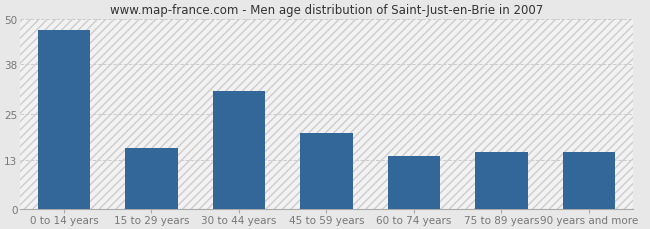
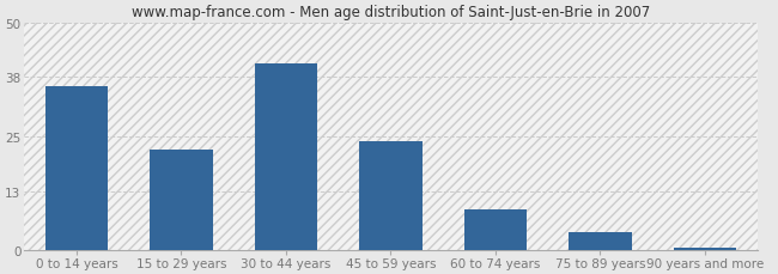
0 to 14 years: 47.0 -> 36.0
15 to 29 years: 16.0 -> 22.0
30 to 44 years: 31.0 -> 41.0
45 to 59 years: 20.0 -> 24.0
60 to 74 years: 14.0 -> 9.0
75 to 89 years: 15.0 -> 4.0
90 years and more: 15.0 -> 0.5
